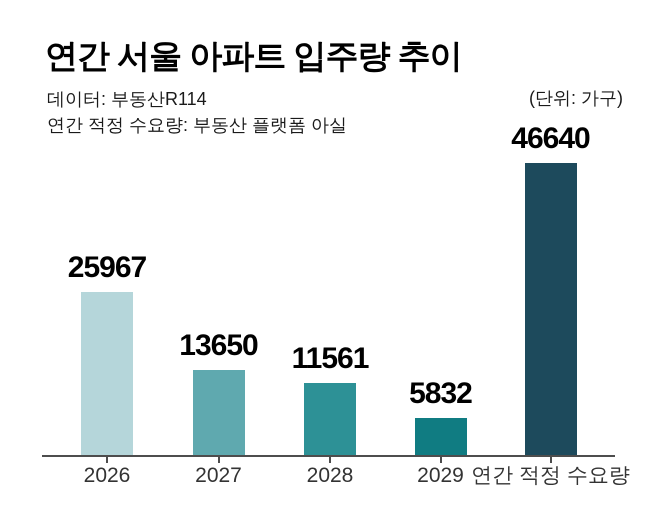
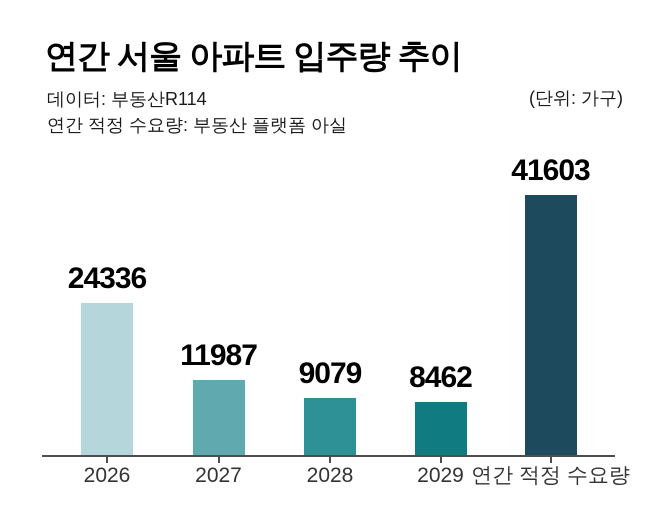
2026: 25967 -> 24336
2027: 13650 -> 11987
2028: 11561 -> 9079
2029: 5832 -> 8462
연간 적정 수요량: 46640 -> 41603
